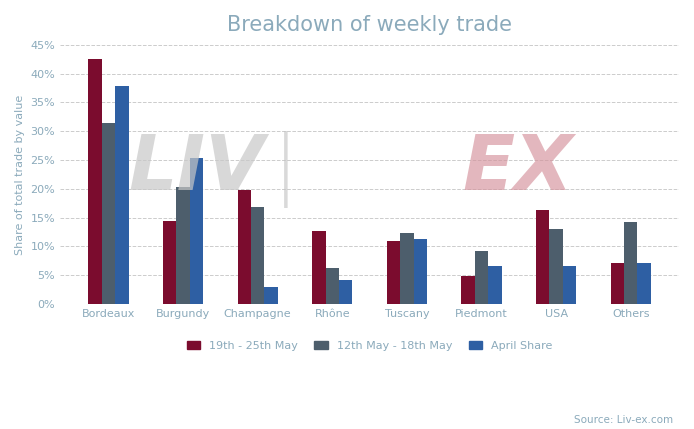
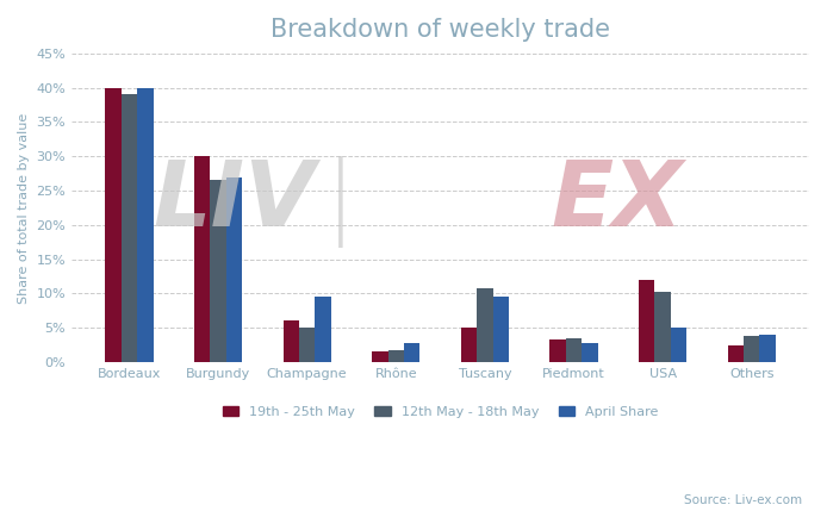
19th - 25th May/Bordeaux: 42.6% -> 40.0%
12th May - 18th May/Bordeaux: 31.4% -> 39.0%
April Share/Bordeaux: 37.8% -> 40.0%
19th - 25th May/Burgundy: 14.4% -> 30.0%
12th May - 18th May/Burgundy: 20.4% -> 26.5%
April Share/Burgundy: 25.4% -> 27.0%
19th - 25th May/Champagne: 19.8% -> 6.0%
12th May - 18th May/Champagne: 16.8% -> 5.0%
April Share/Champagne: 3.0% -> 9.5%
19th - 25th May/Rhône: 12.6% -> 1.5%
12th May - 18th May/Rhône: 6.2% -> 1.8%
April Share/Rhône: 4.2% -> 2.8%
19th - 25th May/Tuscany: 11.0% -> 5.0%
12th May - 18th May/Tuscany: 12.4% -> 10.8%
April Share/Tuscany: 11.2% -> 9.5%
19th - 25th May/Piedmont: 4.8% -> 3.3%
12th May - 18th May/Piedmont: 9.2% -> 3.4%
April Share/Piedmont: 6.6% -> 2.8%
19th - 25th May/USA: 16.4% -> 12.0%
12th May - 18th May/USA: 13.0% -> 10.2%
April Share/USA: 6.6% -> 5.0%
19th - 25th May/Others: 7.2% -> 2.5%
12th May - 18th May/Others: 14.2% -> 3.9%
April Share/Others: 7.2% -> 4.0%
